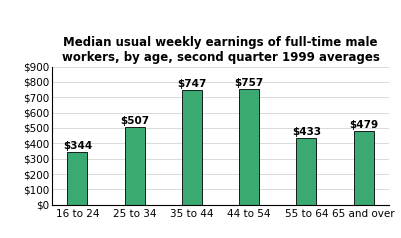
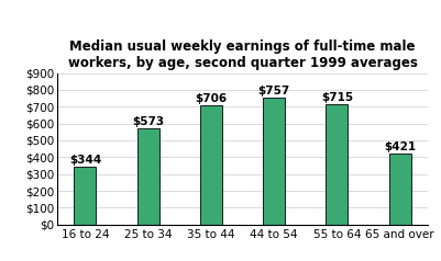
25 to 34: $507 -> $573
35 to 44: $747 -> $706
55 to 64: $433 -> $715
65 and over: $479 -> $421
